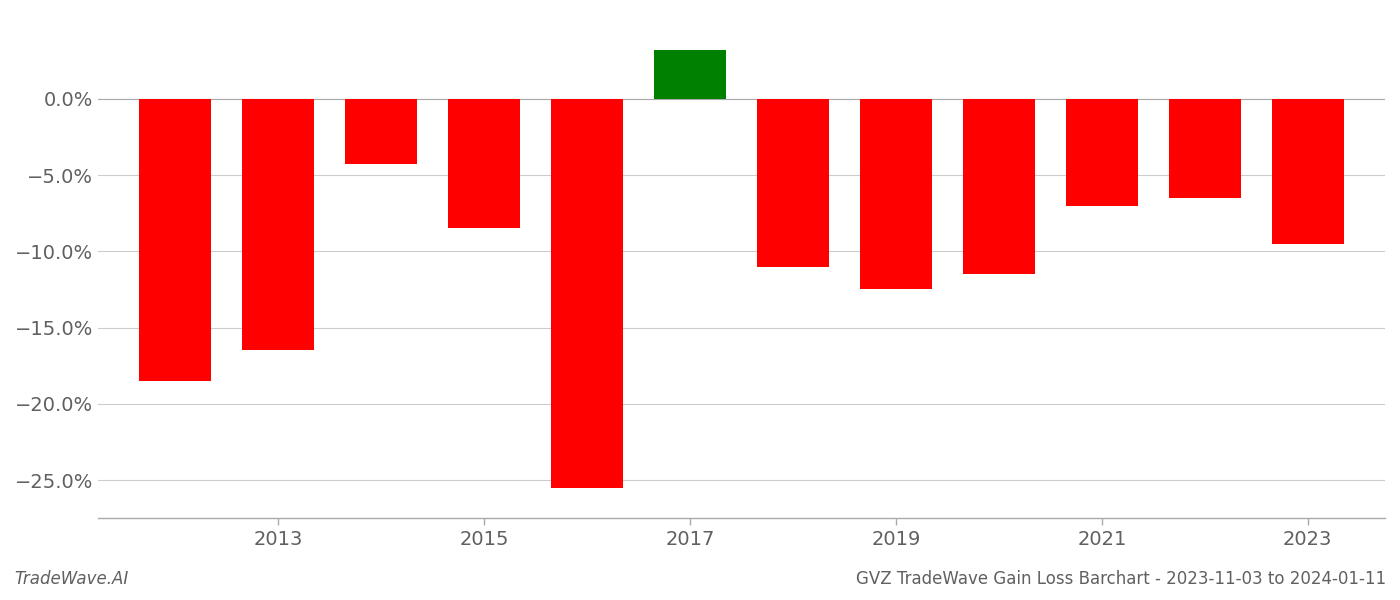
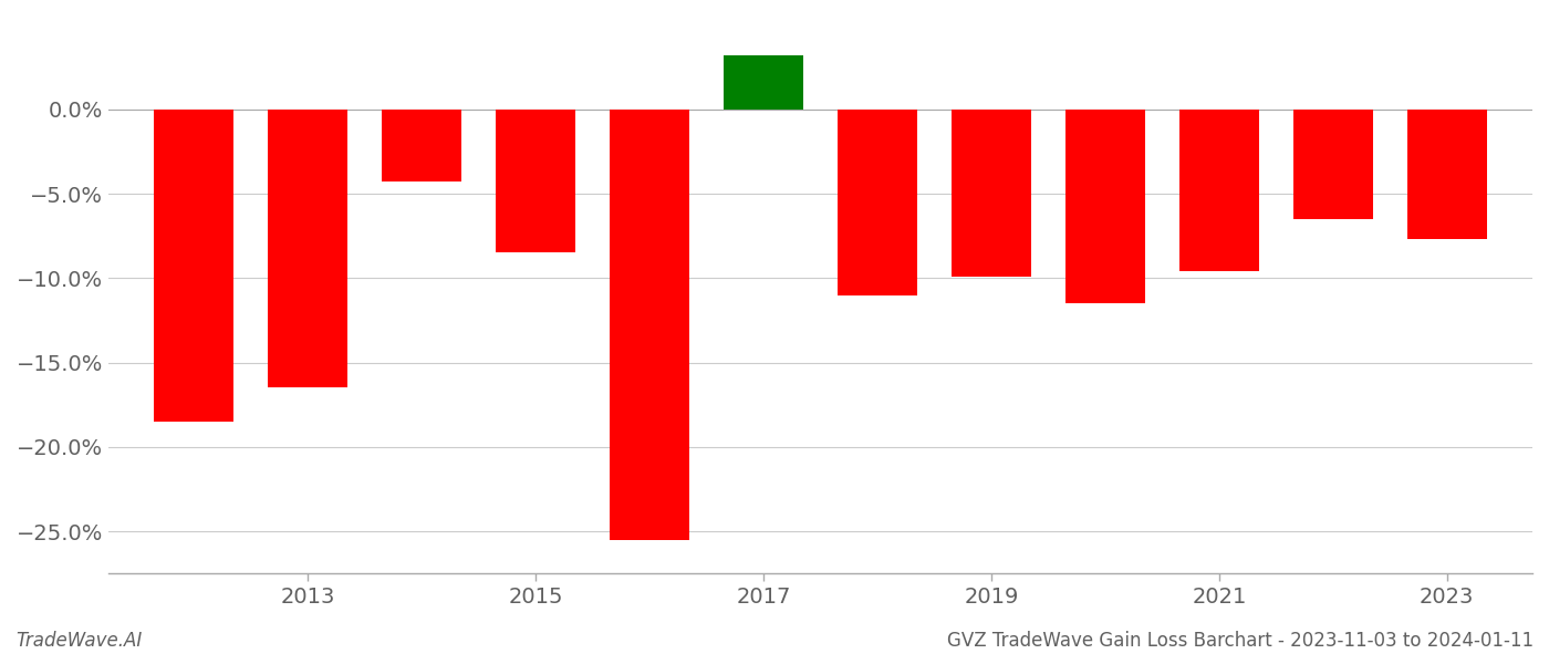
2019: -12.5% -> -9.9%
2021: -7.0% -> -9.6%
2023: -9.5% -> -7.7%
